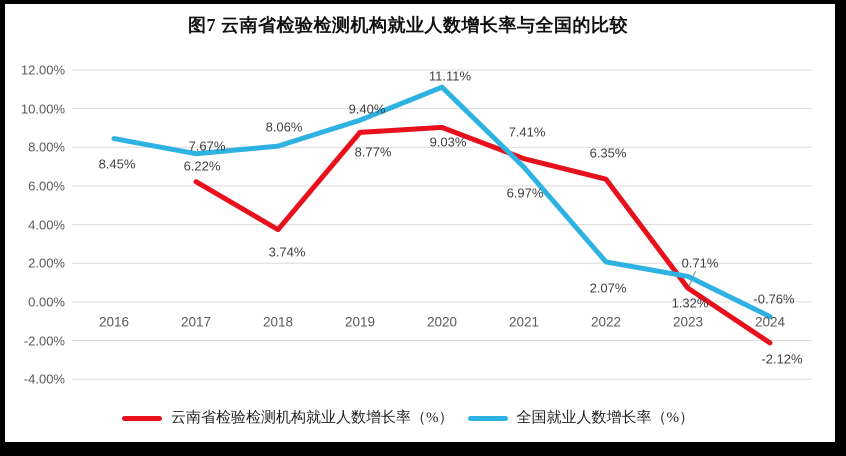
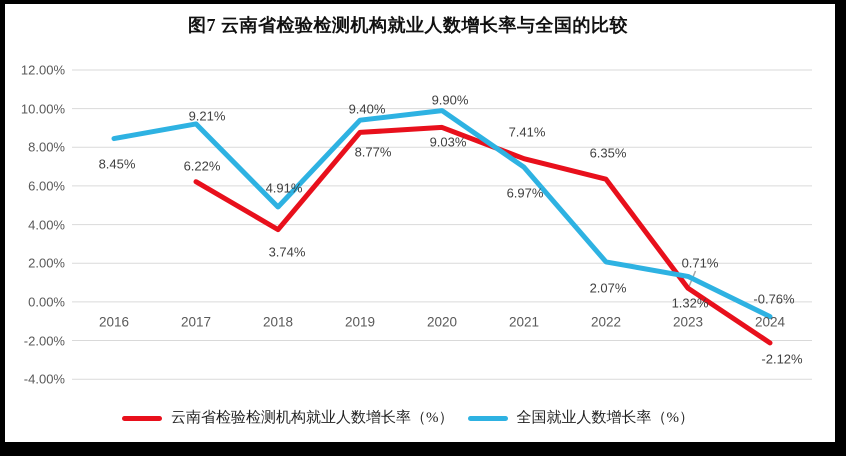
全国就业人数增长率（%）/2017: 7.67% -> 9.21%
全国就业人数增长率（%）/2018: 8.06% -> 4.91%
全国就业人数增长率（%）/2020: 11.11% -> 9.90%
